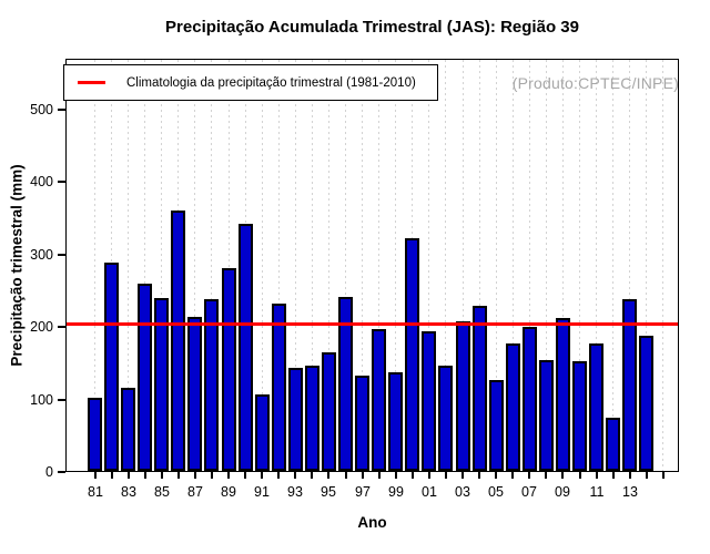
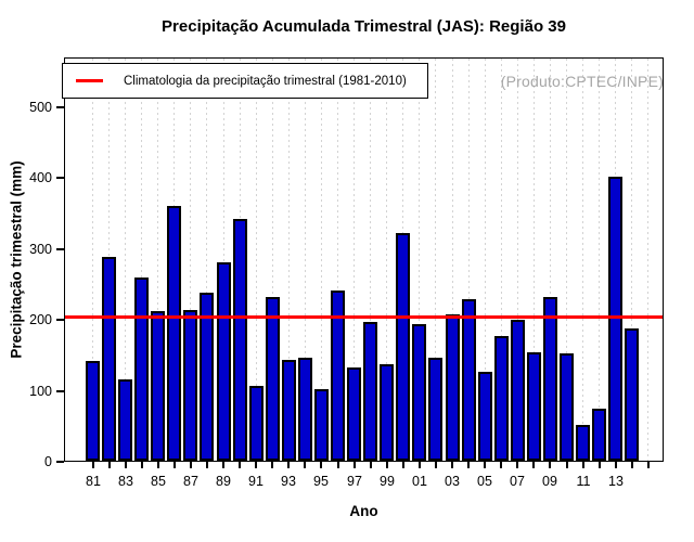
81: 100 -> 140
85: 240 -> 210
95: 160 -> 100
09: 210 -> 230
11: 180 -> 50
13: 240 -> 400
